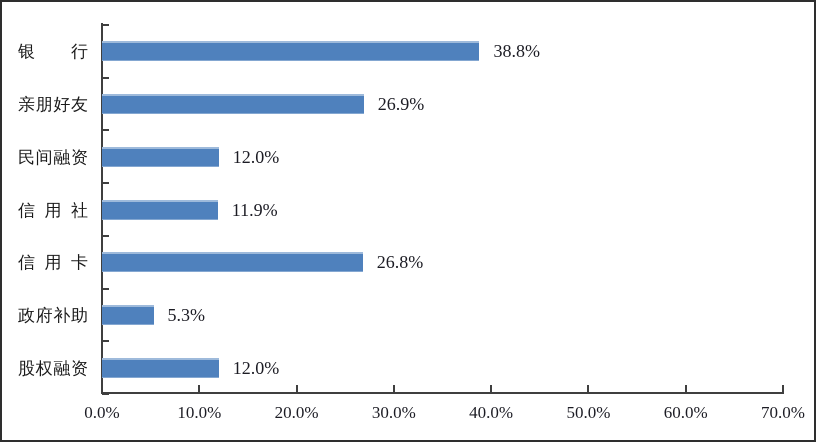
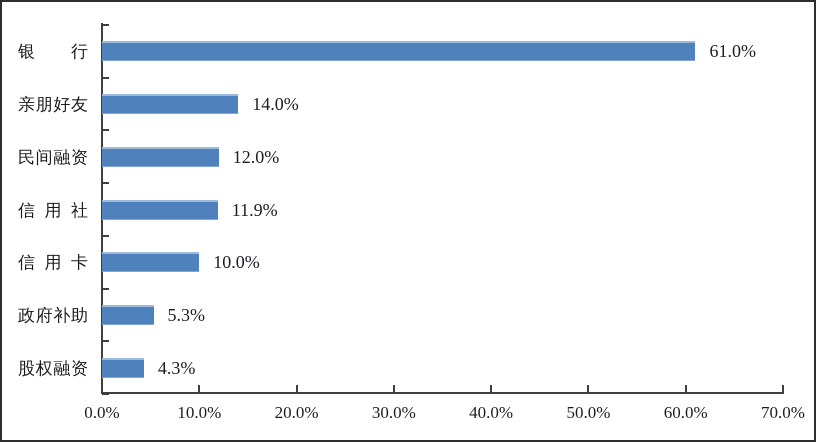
银行: 38.8% -> 61.0%
亲朋好友: 26.9% -> 14.0%
信用卡: 26.8% -> 10.0%
股权融资: 12.0% -> 4.3%
